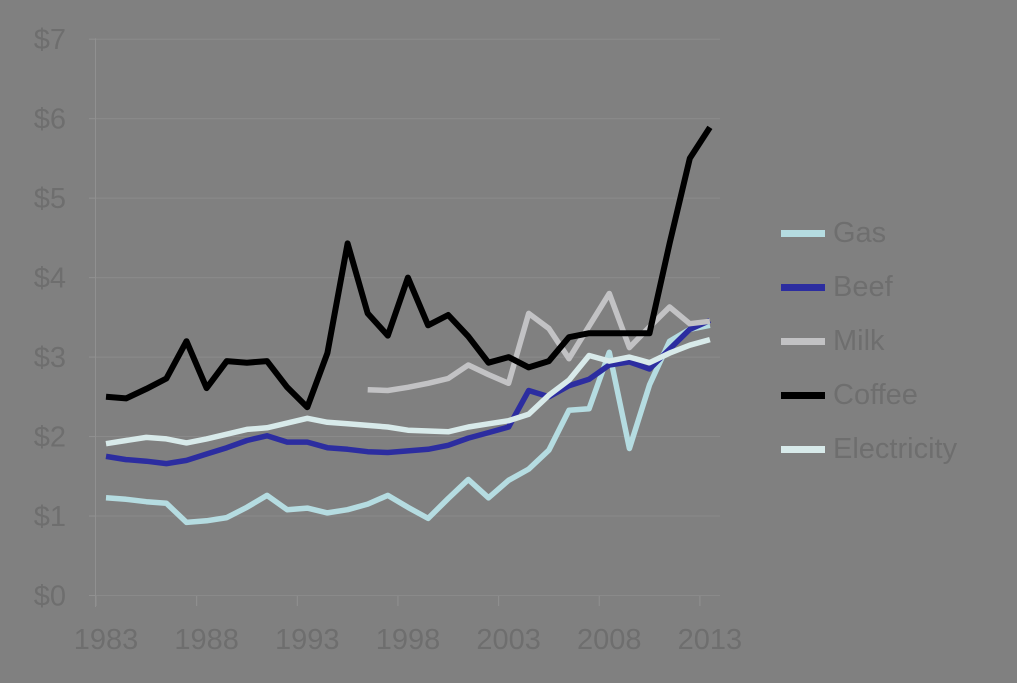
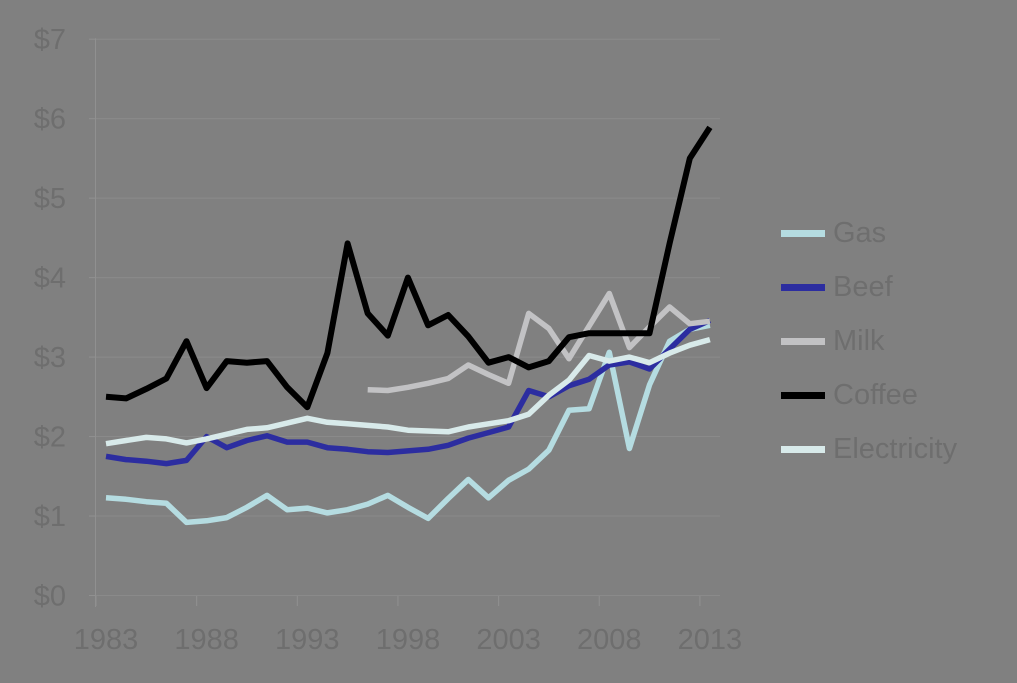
Beef/1988: $1.8 -> $2.0
